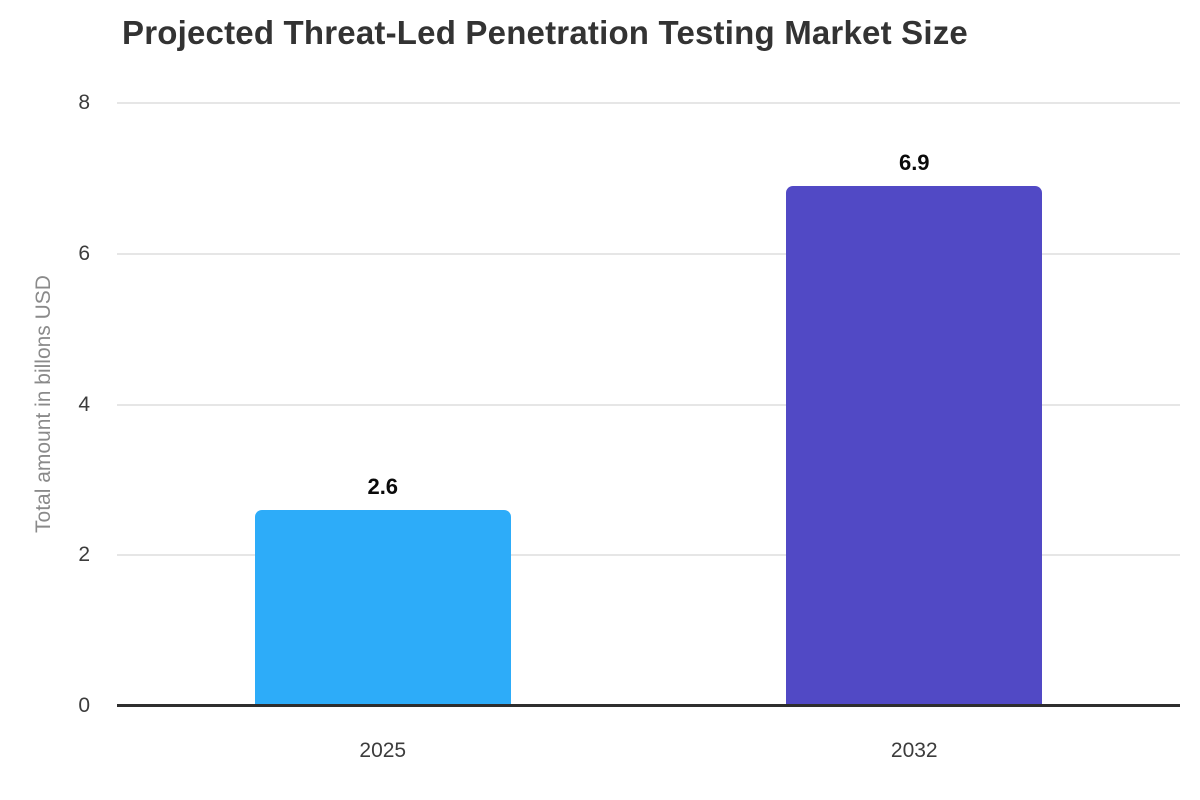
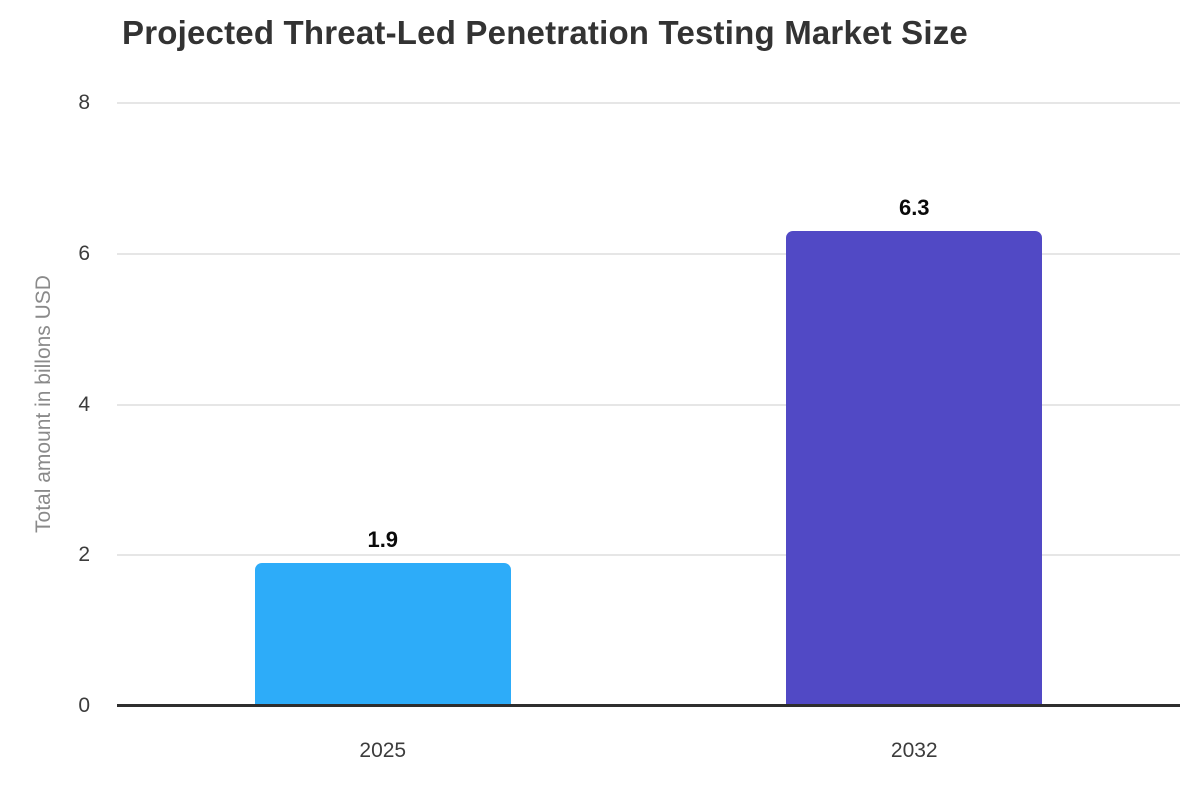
2025: 2.6 -> 1.9
2032: 6.9 -> 6.3
